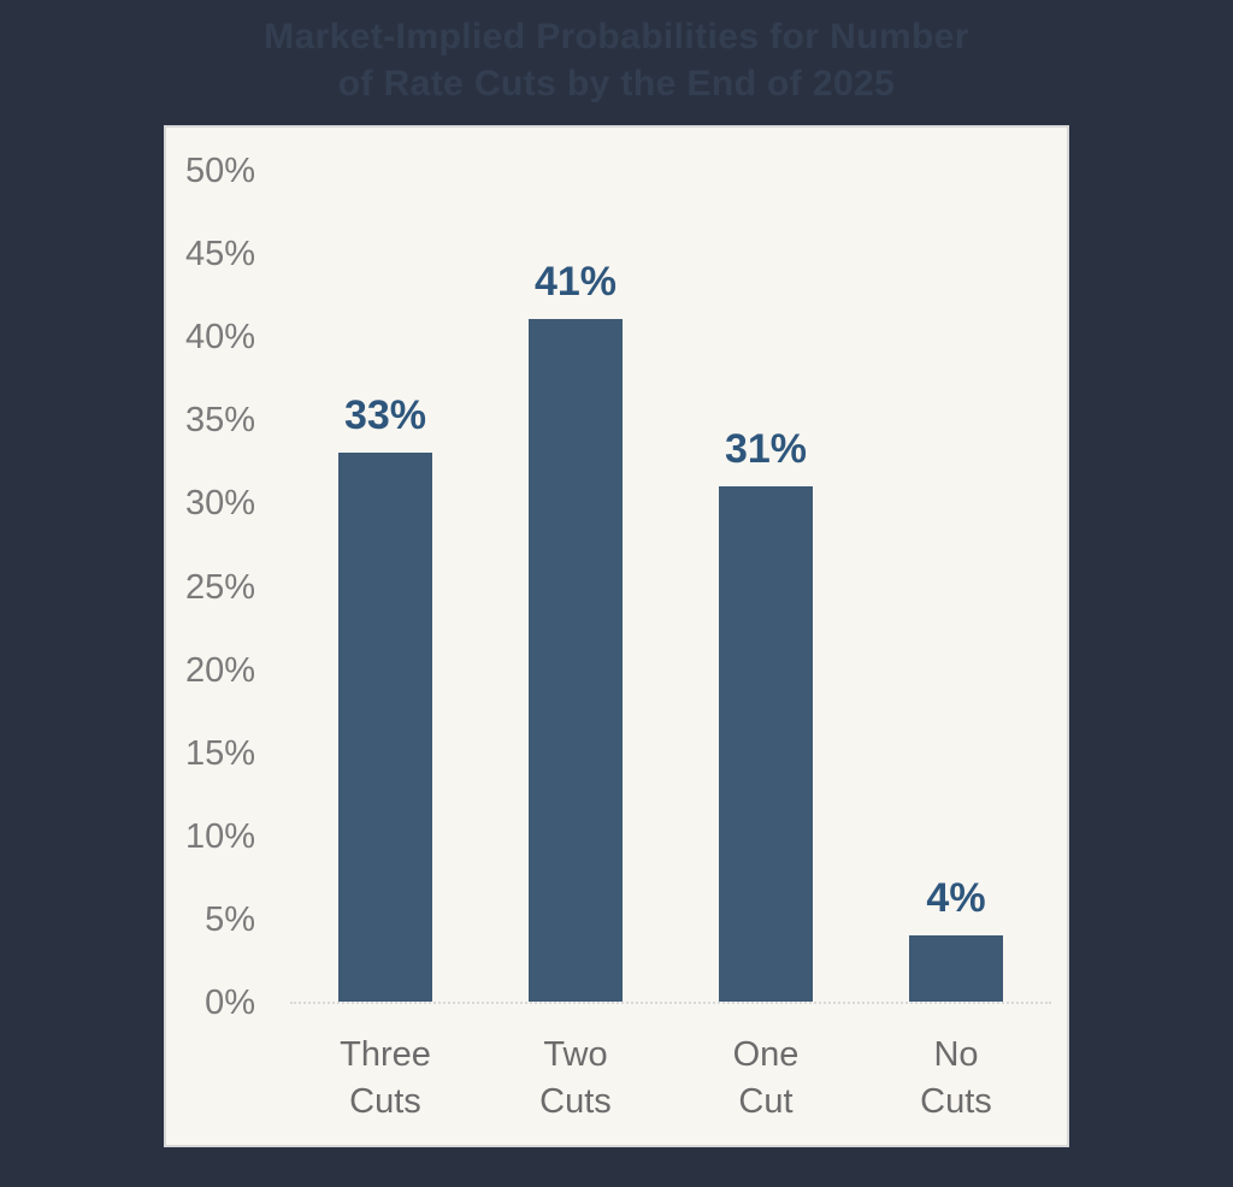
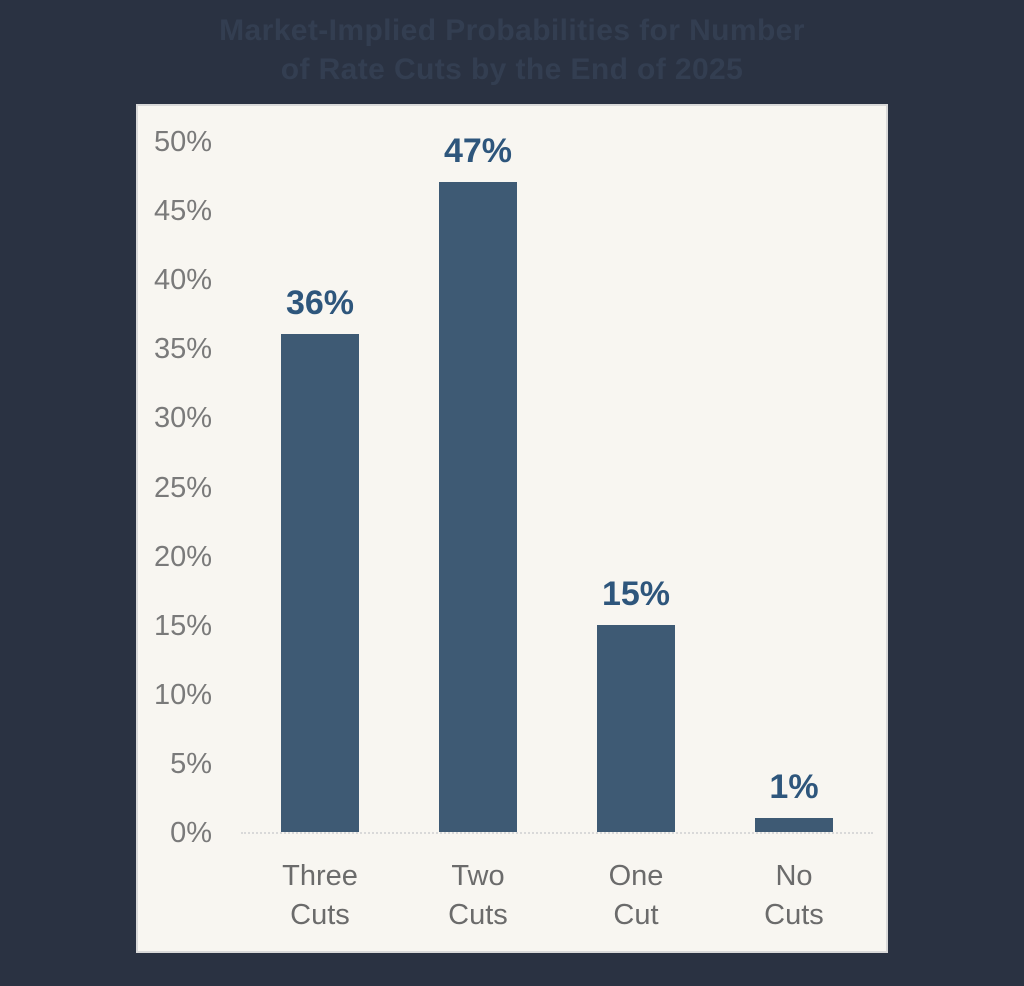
Three Cuts: 33% -> 36%
Two Cuts: 41% -> 47%
One Cut: 31% -> 15%
No Cuts: 4% -> 1%
